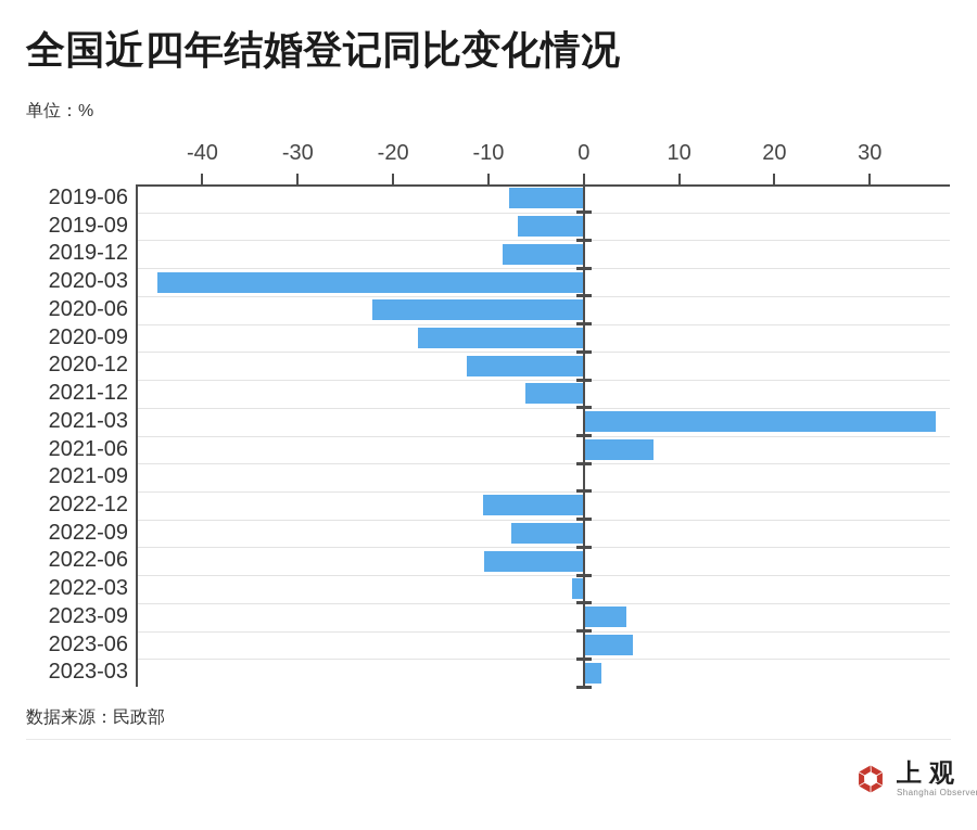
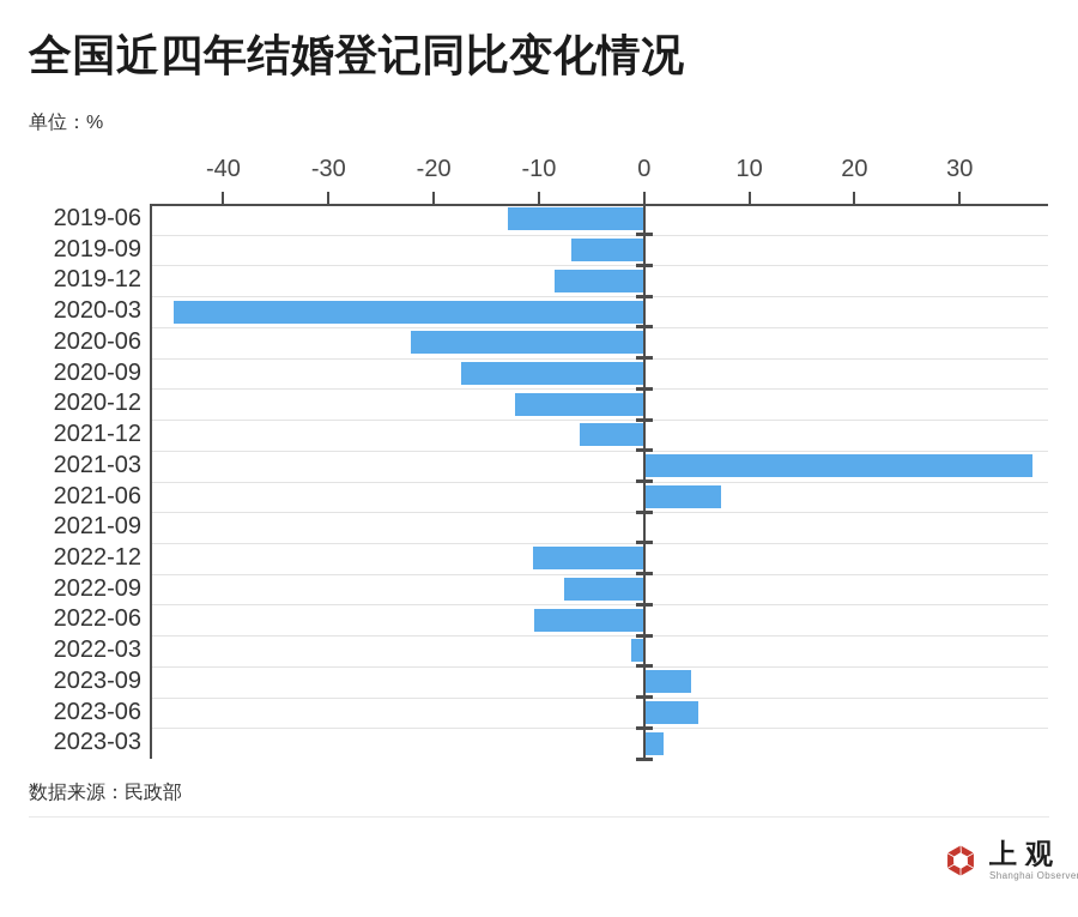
2019-06: -8 -> -13
